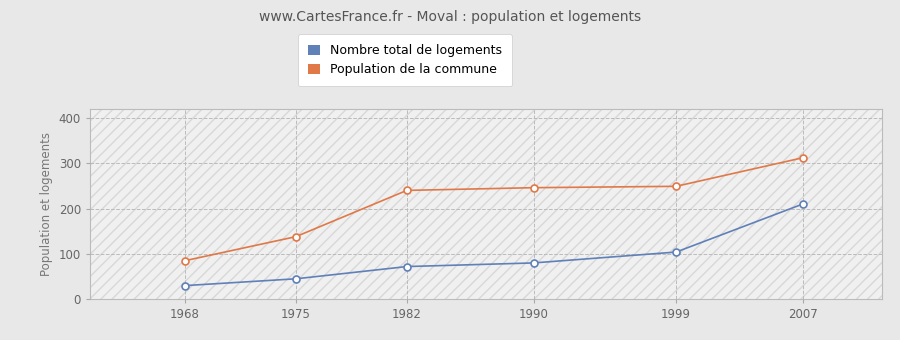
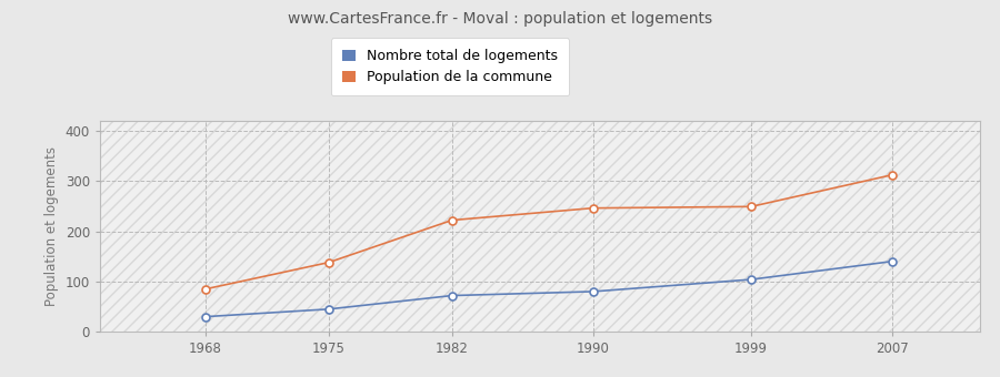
Population de la commune/1982: 240 -> 222
Nombre total de logements/2007: 210 -> 140
